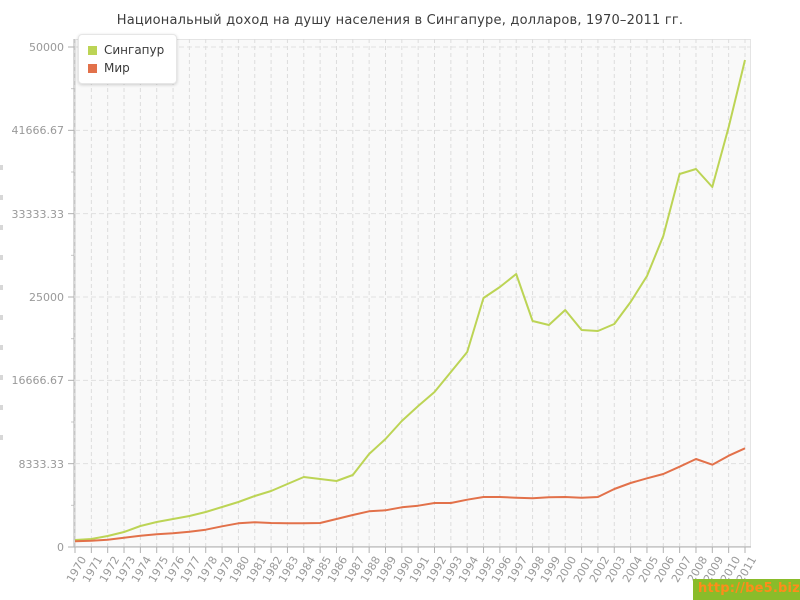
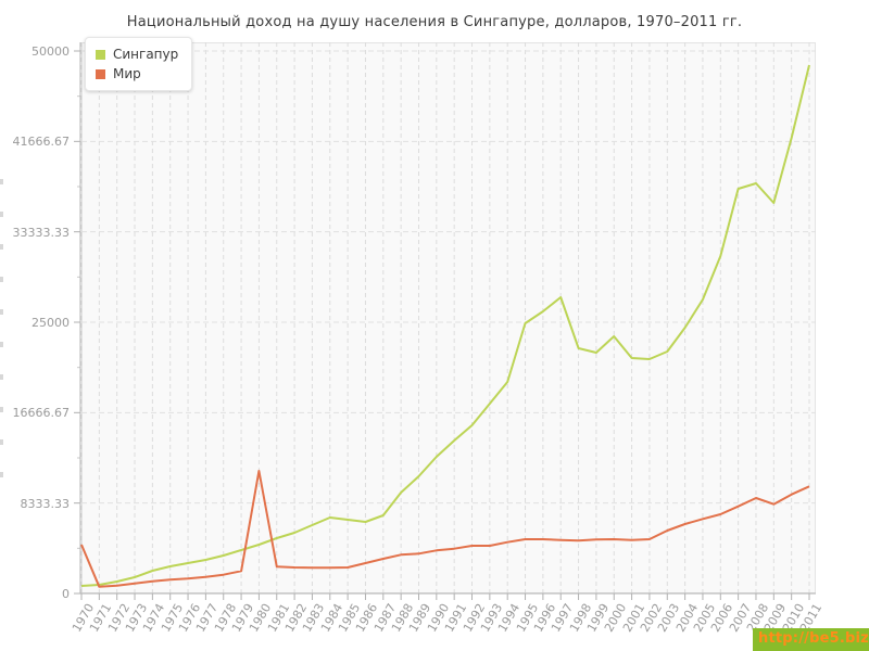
Мир/1970: 600 -> 4500
Мир/1980: 2400 -> 11300
